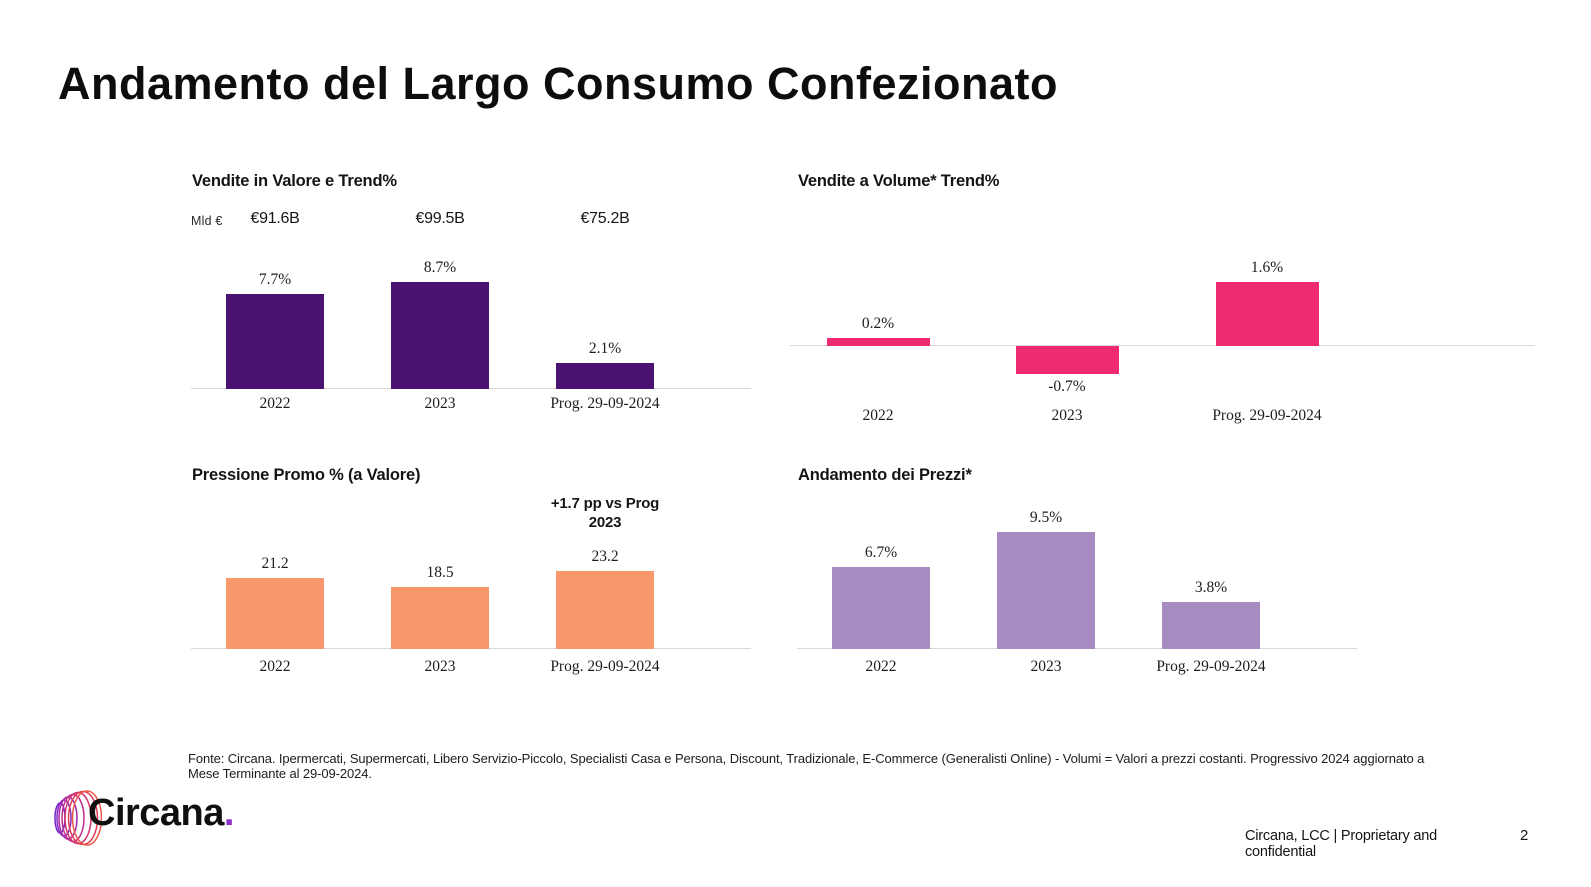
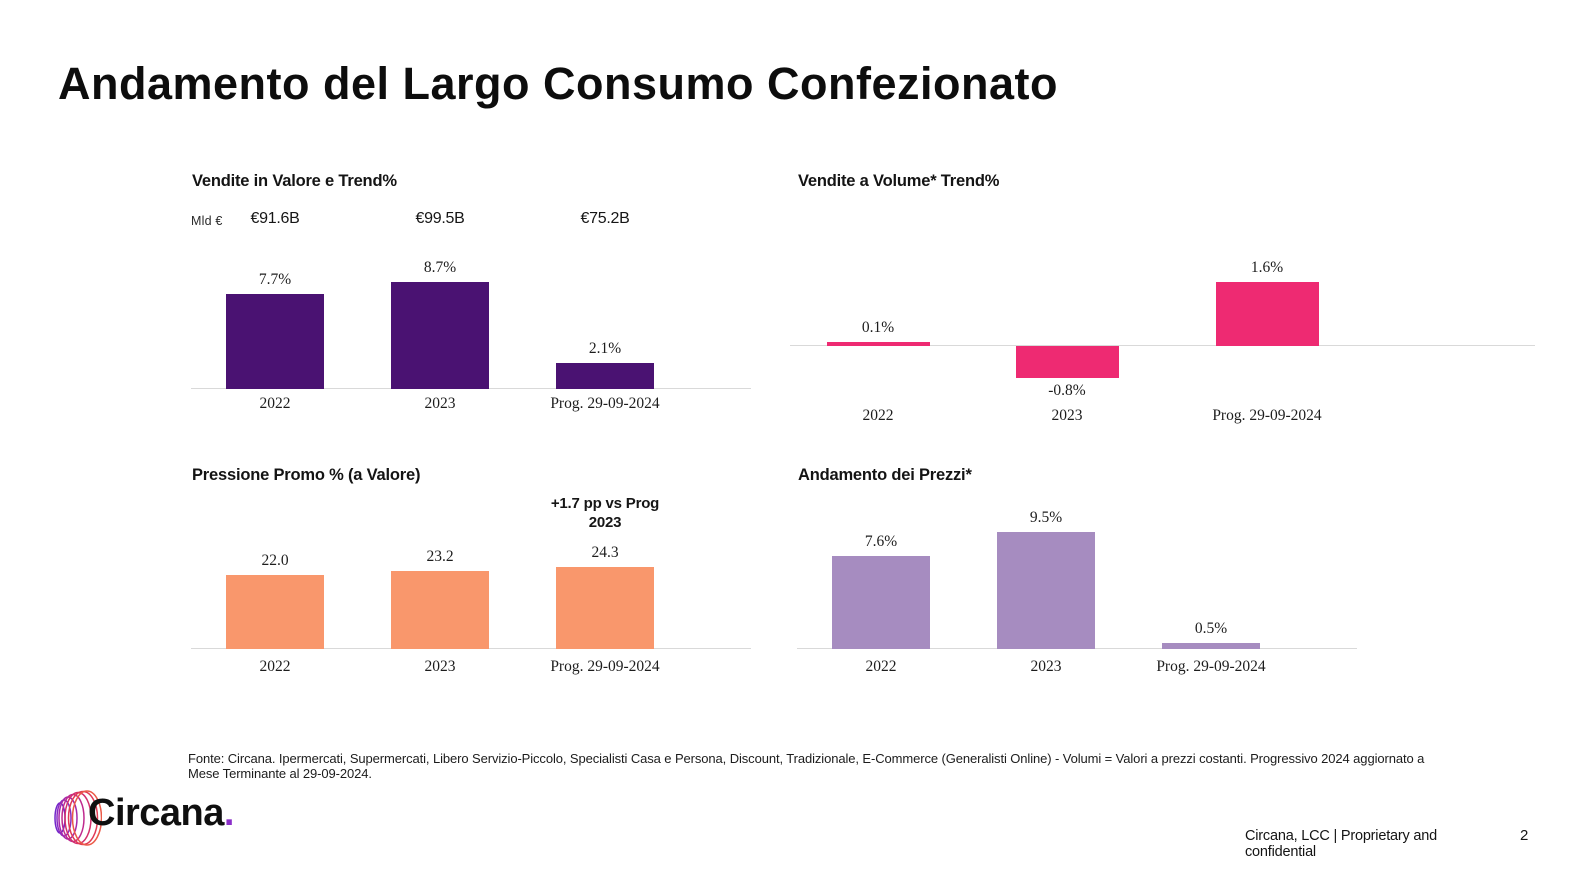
Vendite a Volume* Trend%/2022: 0.2% -> 0.1%
Vendite a Volume* Trend%/2023: -0.7% -> -0.8%
Pressione Promo % (a Valore)/2022: 21.2 -> 22.0
Pressione Promo % (a Valore)/2023: 18.5 -> 23.2
Pressione Promo % (a Valore)/Prog. 29-09-2024: 23.2 -> 24.3
Andamento dei Prezzi*/2022: 6.7% -> 7.6%
Andamento dei Prezzi*/Prog. 29-09-2024: 3.8% -> 0.5%
